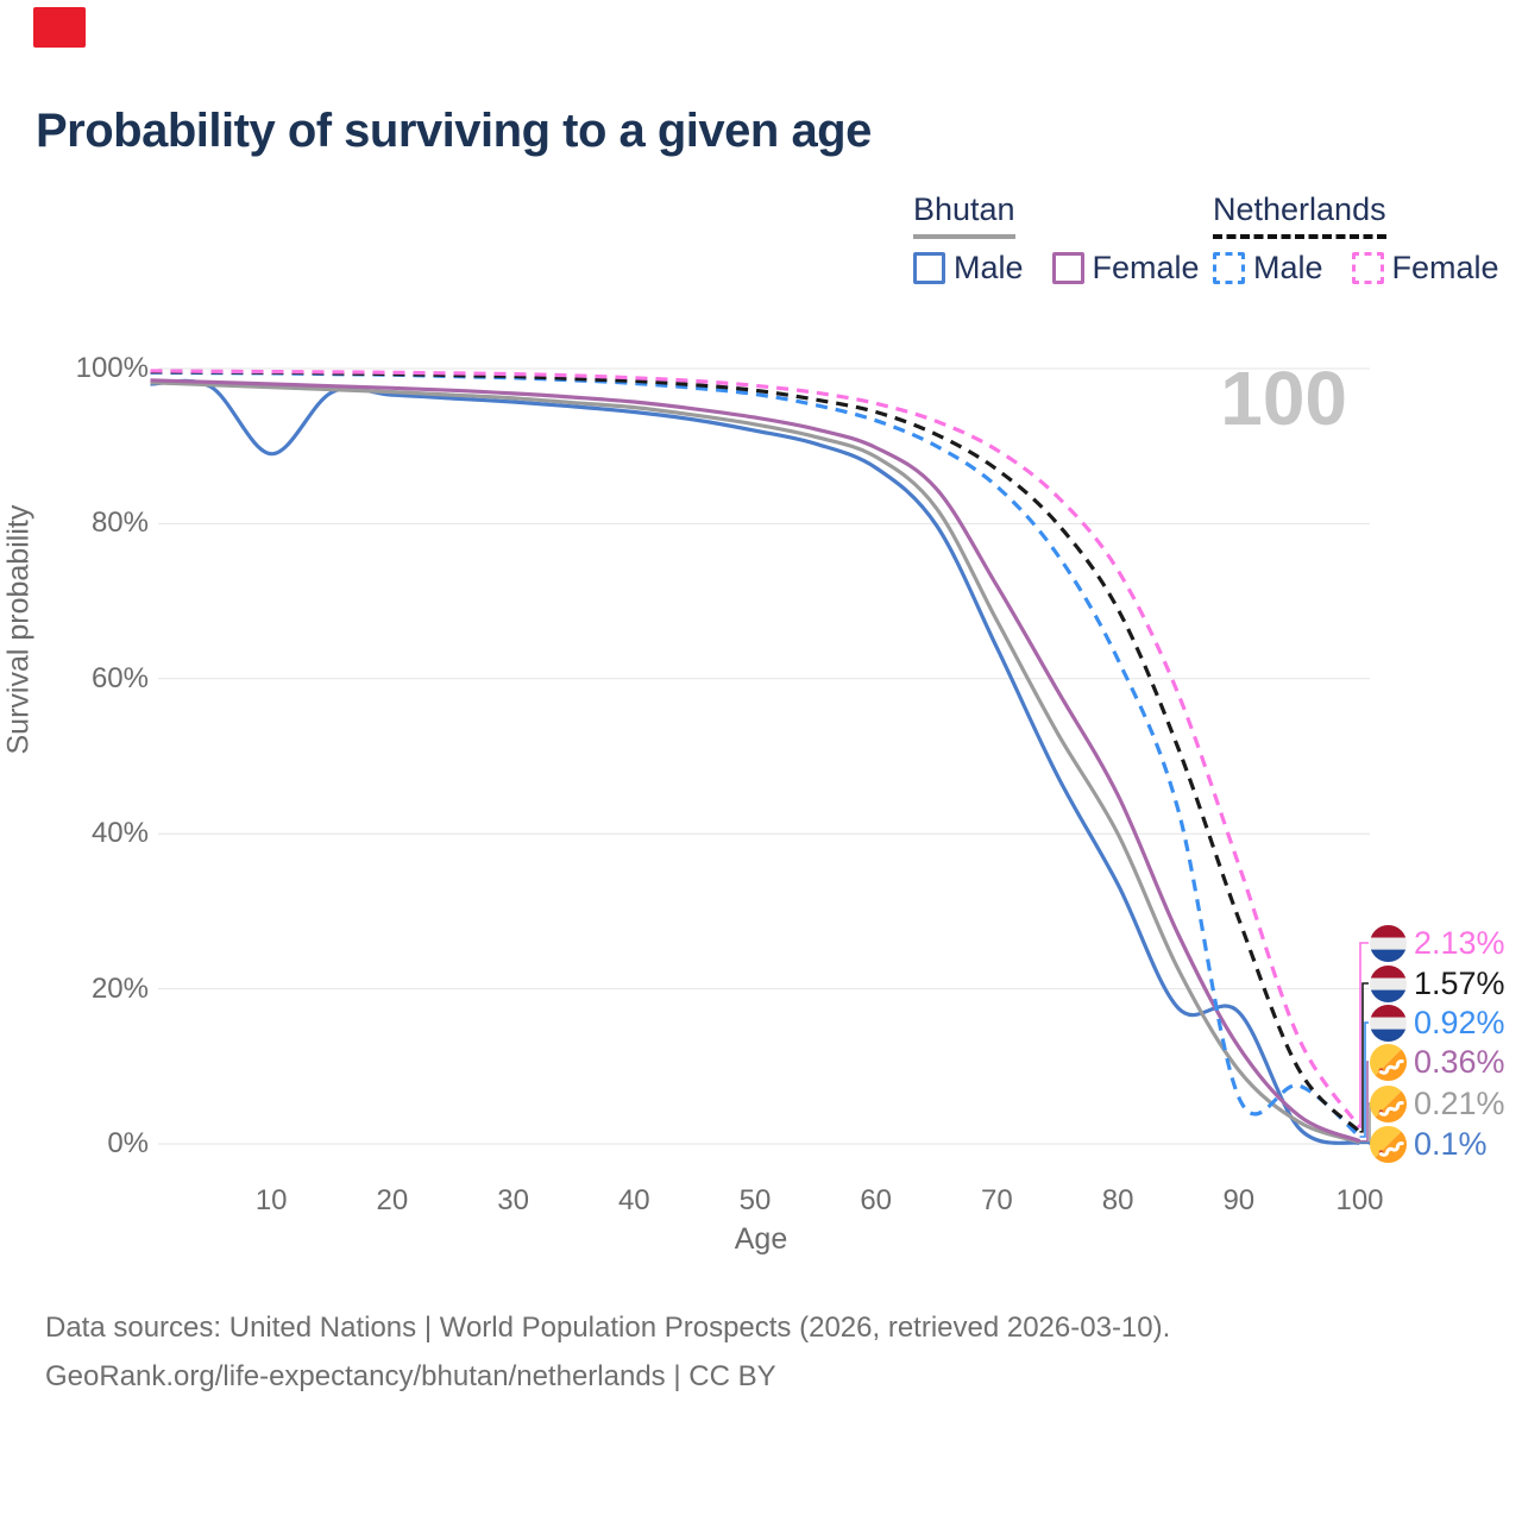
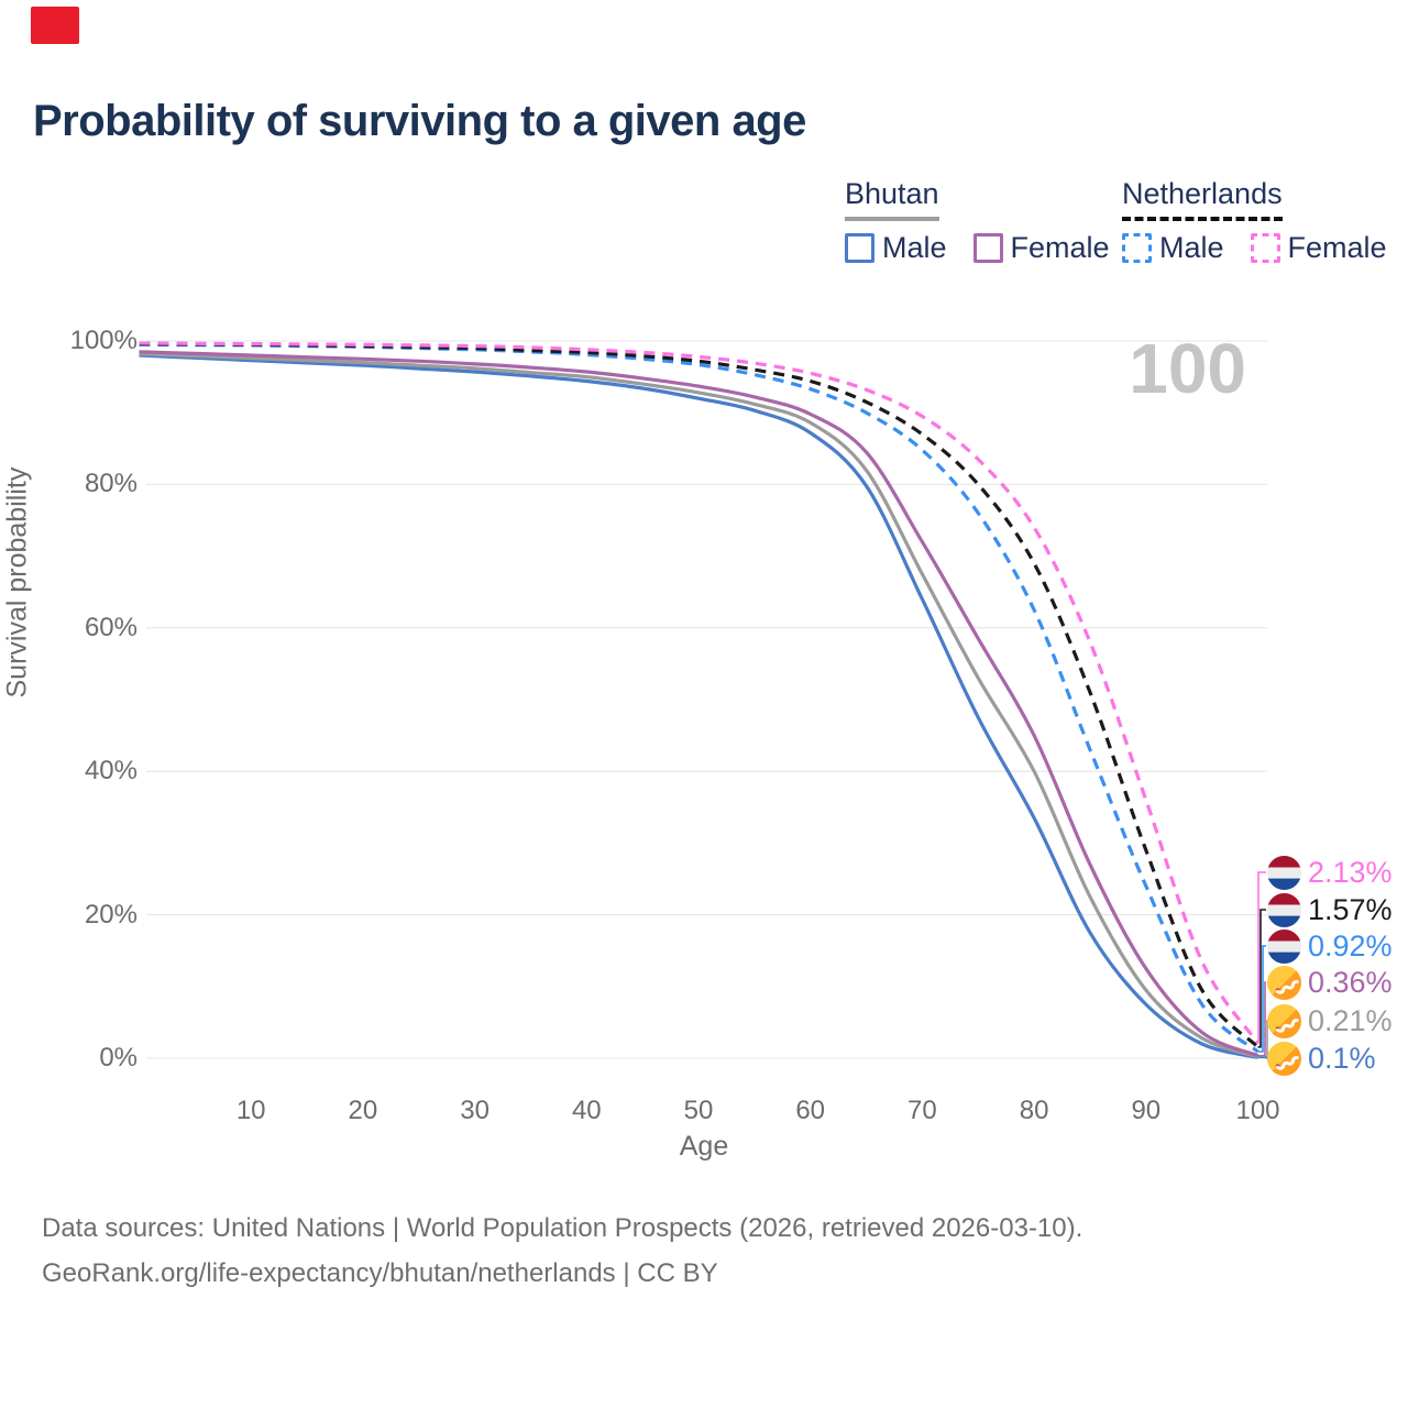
Bhutan Male/10: 89% -> 97%
Bhutan Male/90: 17% -> 8%
Netherlands Male/90: 6% -> 24%
